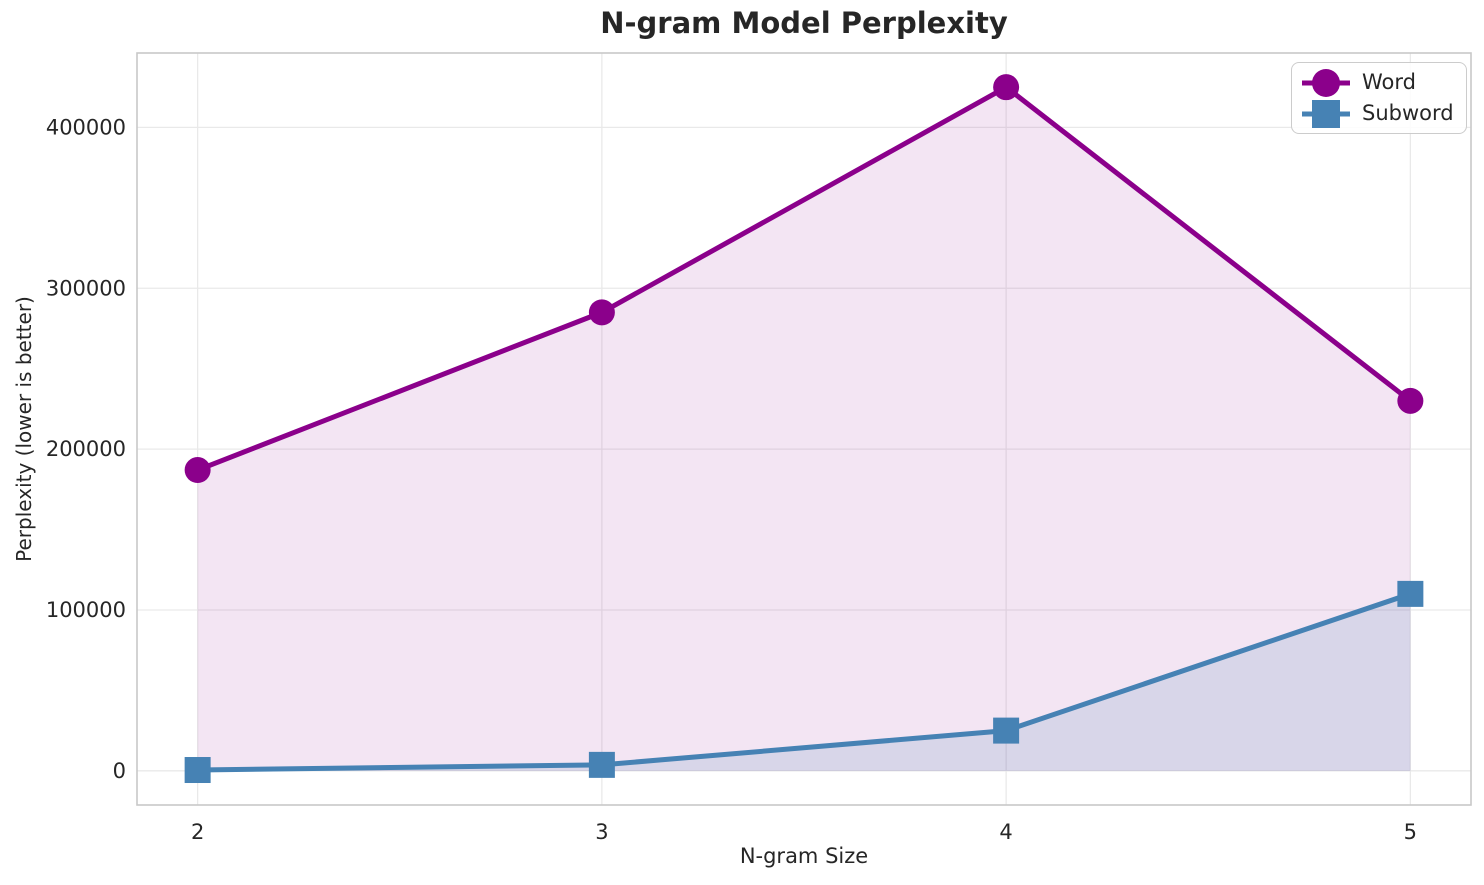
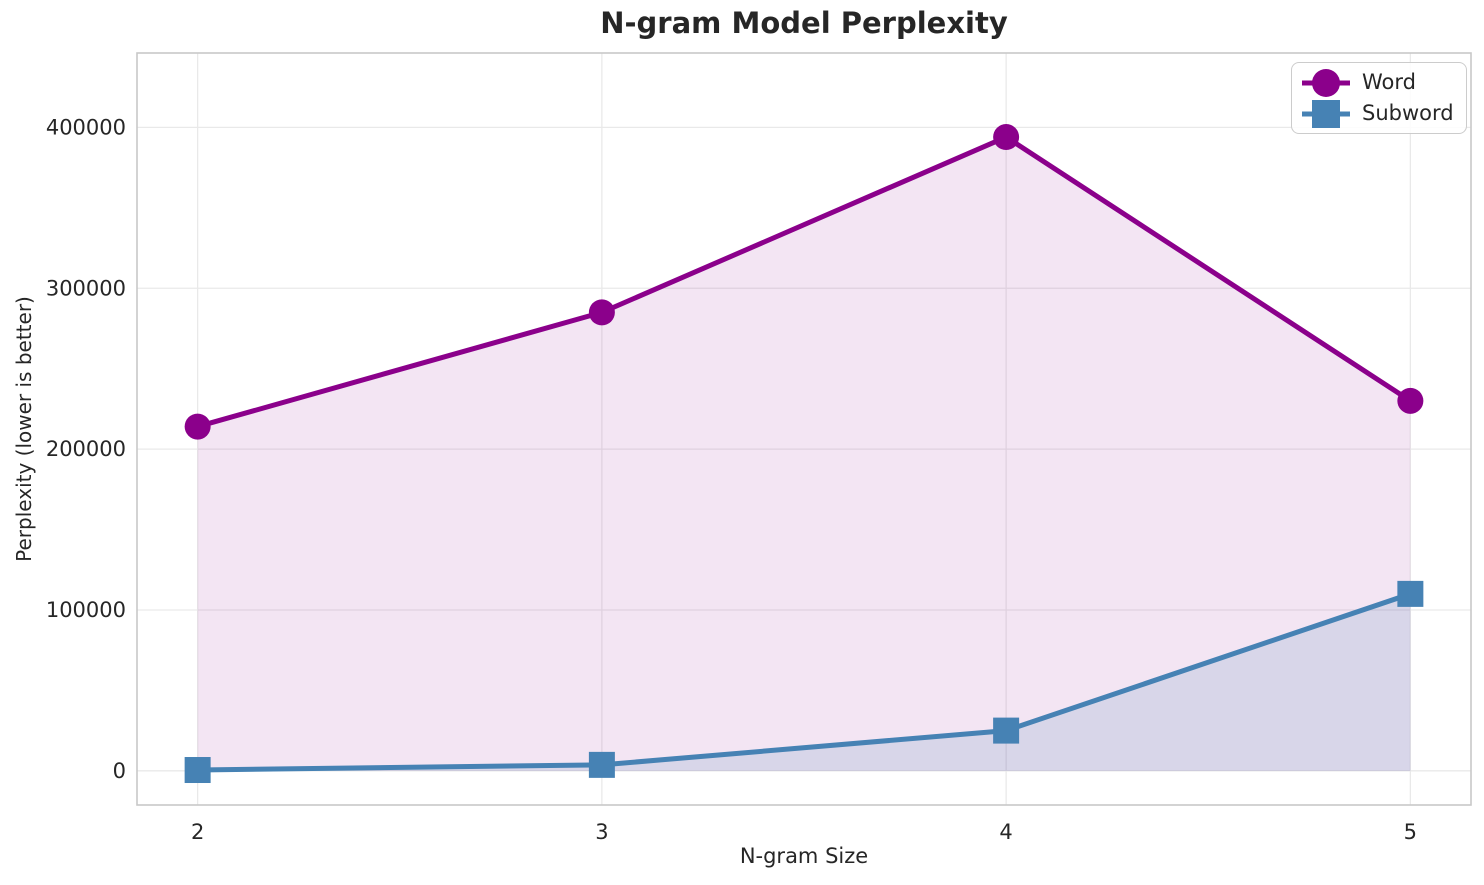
Word/2: 187000 -> 214000
Word/4: 425000 -> 394000
